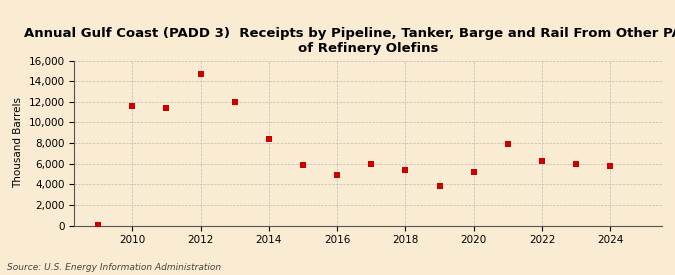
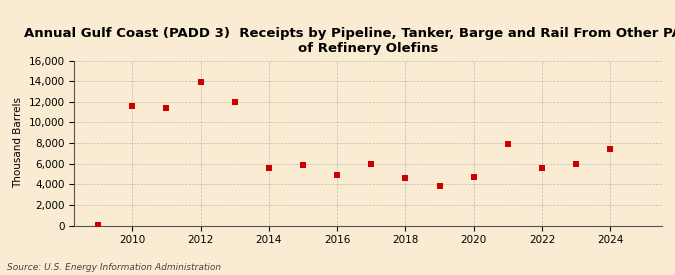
2012: 14,700 -> 13,900
2014: 8,400 -> 5,600
2018: 5,400 -> 4,600
2020: 5,200 -> 4,700
2022: 6,300 -> 5,600
2024: 5,800 -> 7,400
